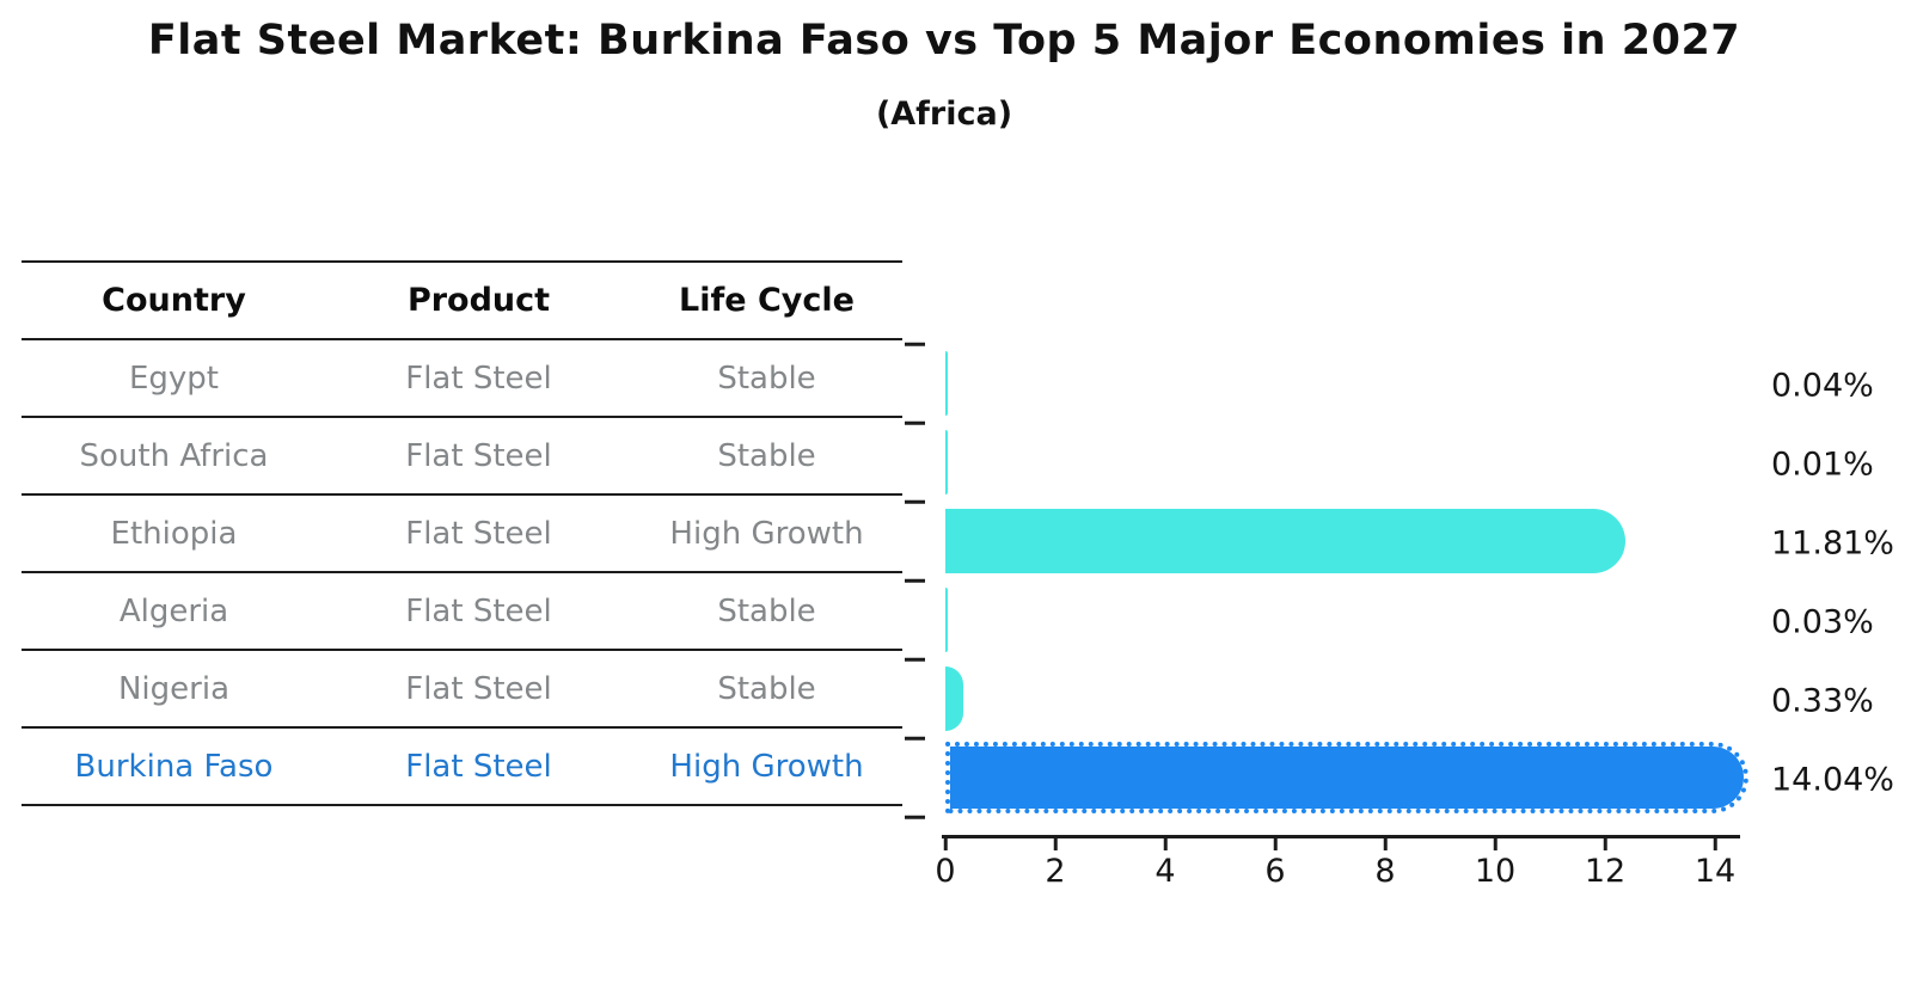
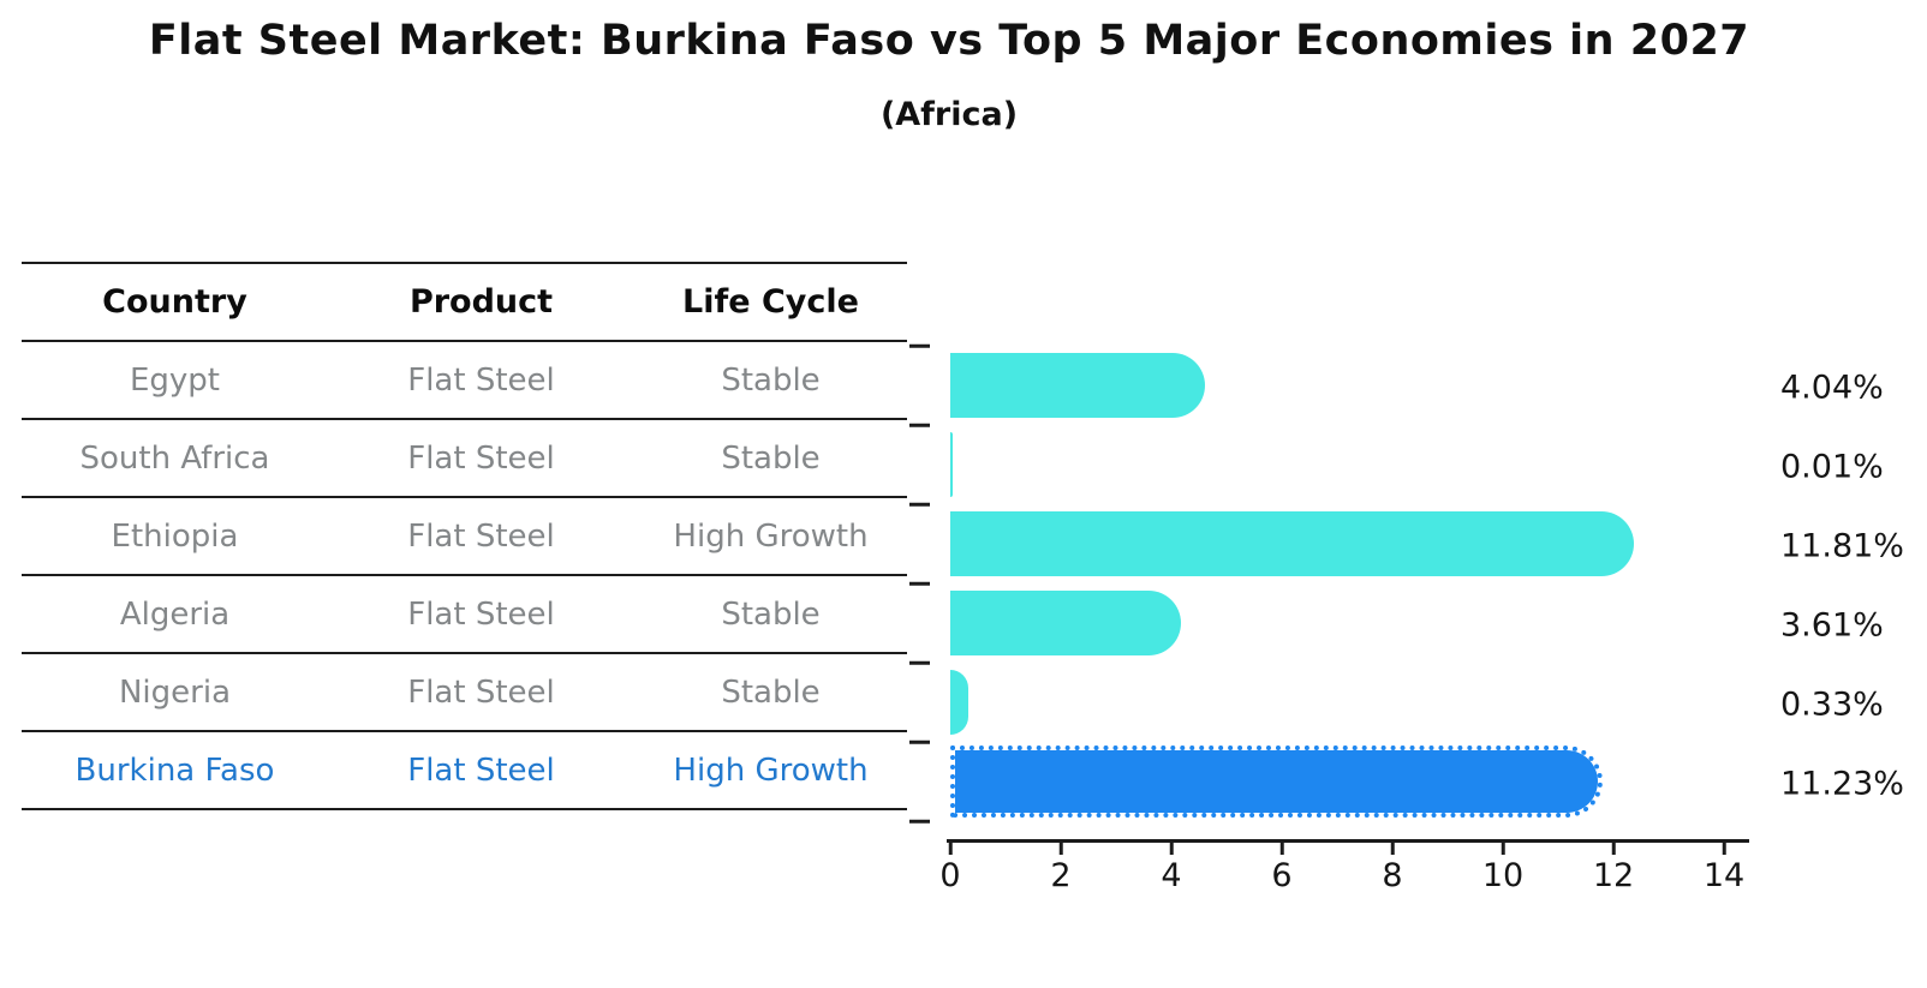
Egypt: 0.04% -> 4.04%
Algeria: 0.03% -> 3.61%
Burkina Faso: 14.04% -> 11.23%
